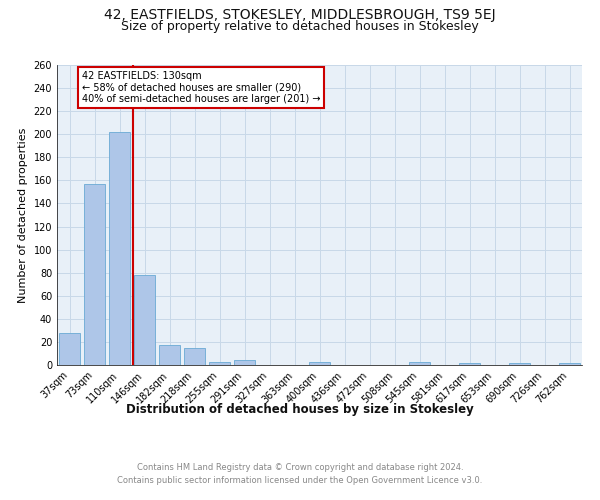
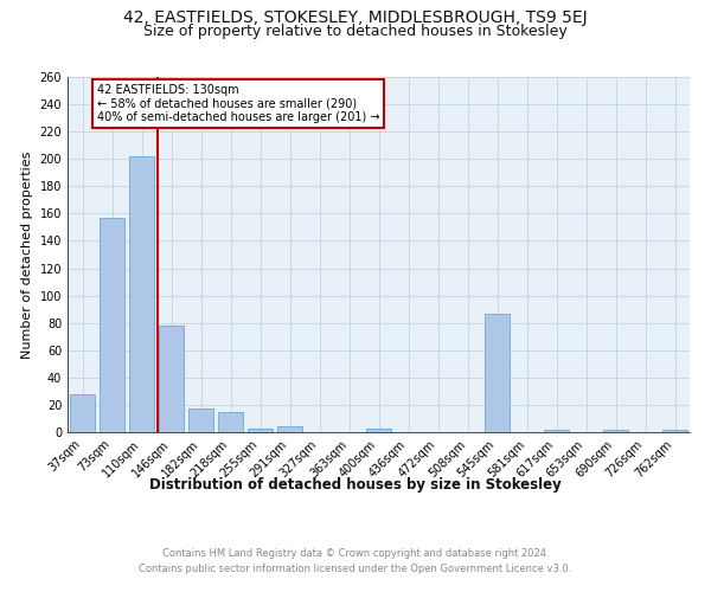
545sqm: 3 -> 87
